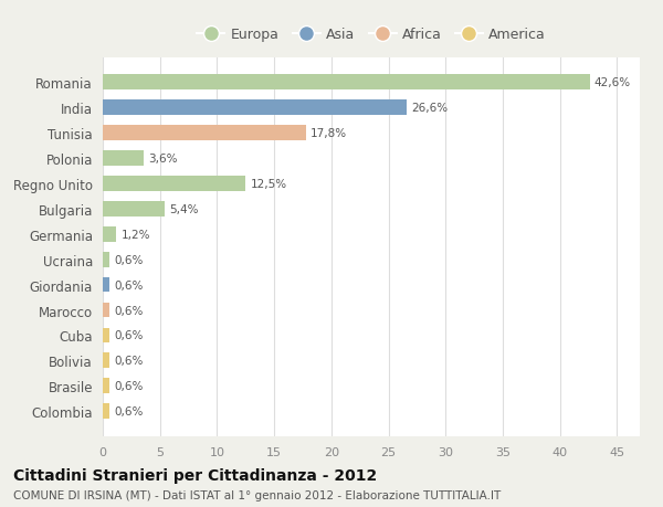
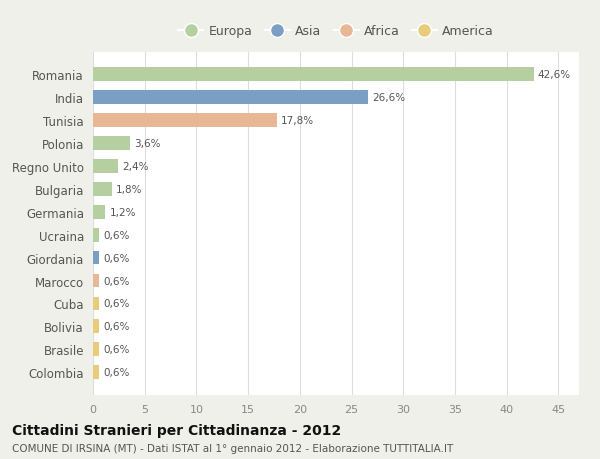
Regno Unito: 12,5% -> 2,4%
Bulgaria: 5,4% -> 1,8%
